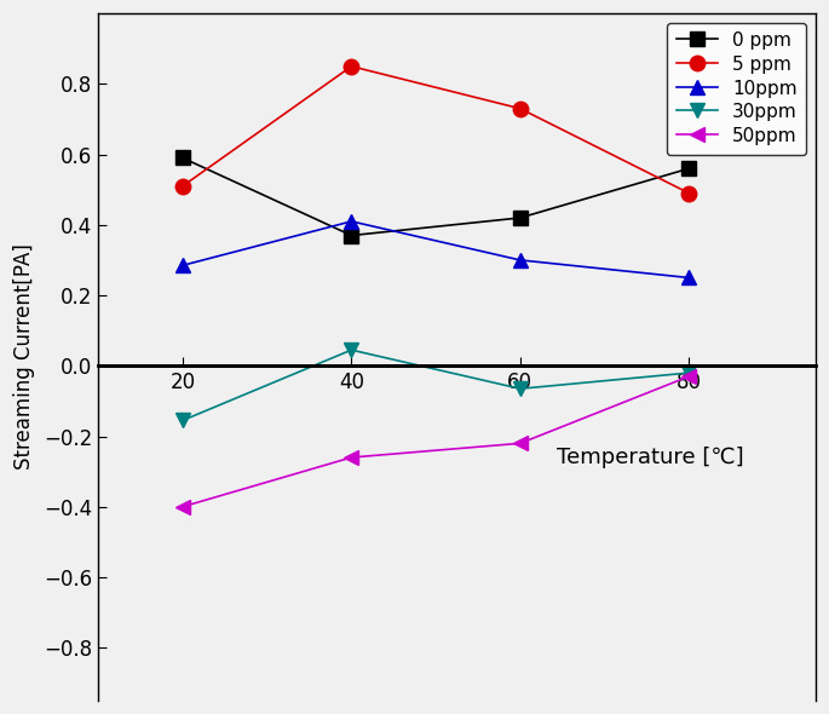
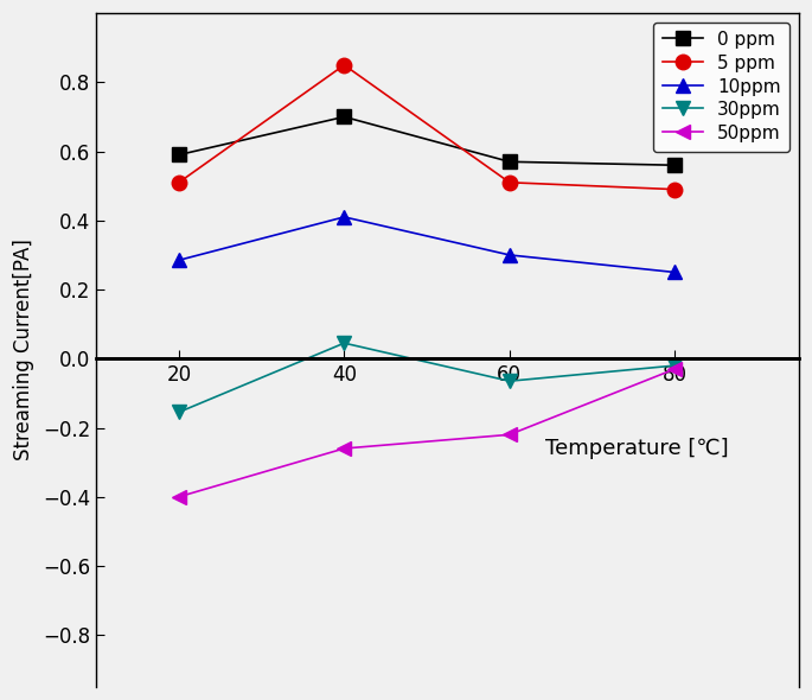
0 ppm/40: 0.37 -> 0.70
0 ppm/60: 0.42 -> 0.57
5 ppm/60: 0.73 -> 0.51
